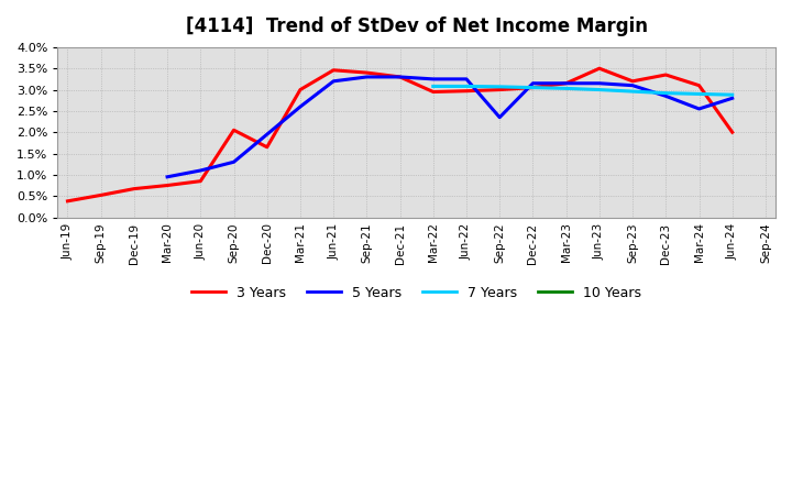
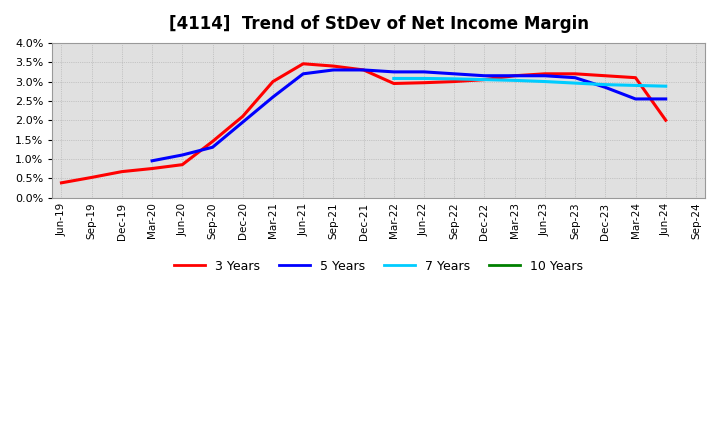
3 Years/Sep-20: 2.05% -> 1.45%
3 Years/Dec-20: 1.65% -> 2.10%
5 Years/Sep-22: 2.35% -> 3.20%
3 Years/Jun-23: 3.50% -> 3.20%
3 Years/Dec-23: 3.35% -> 3.15%
5 Years/Jun-24: 2.80% -> 2.55%
